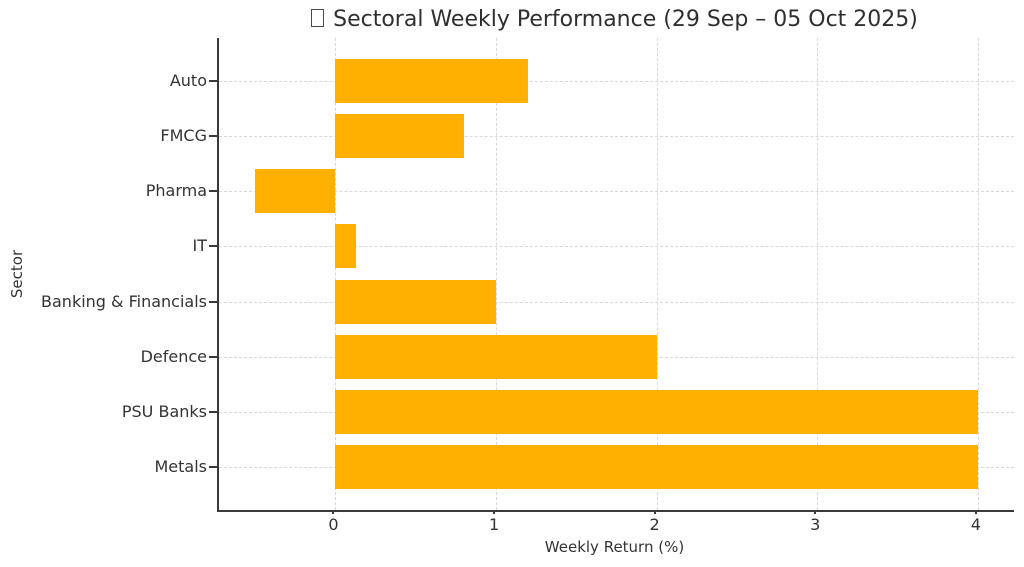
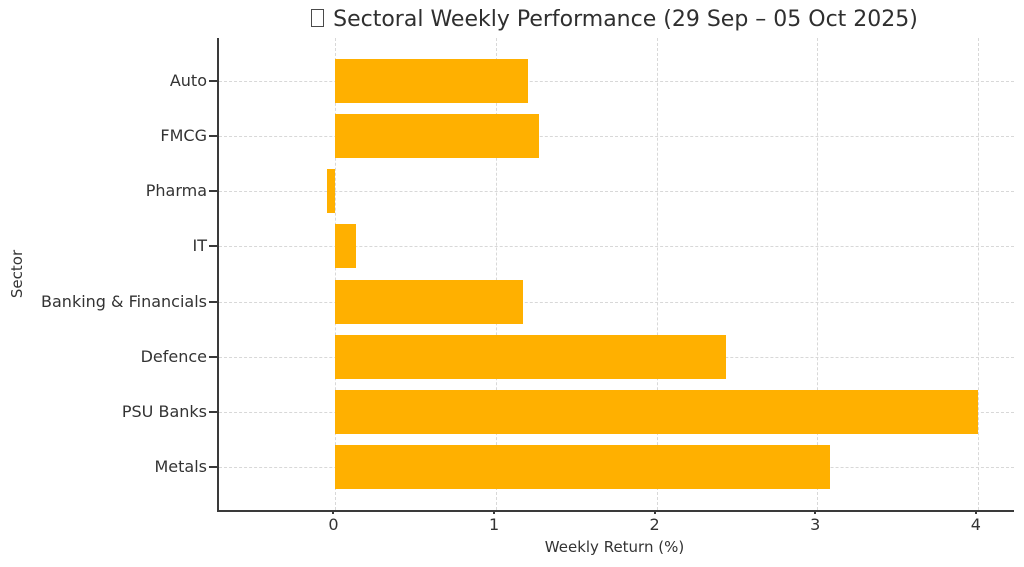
FMCG: 0.80 -> 1.27
Pharma: -0.50 -> -0.05
Banking & Financials: 1.00 -> 1.17
Defence: 2.00 -> 2.43
Metals: 4.00 -> 3.08
